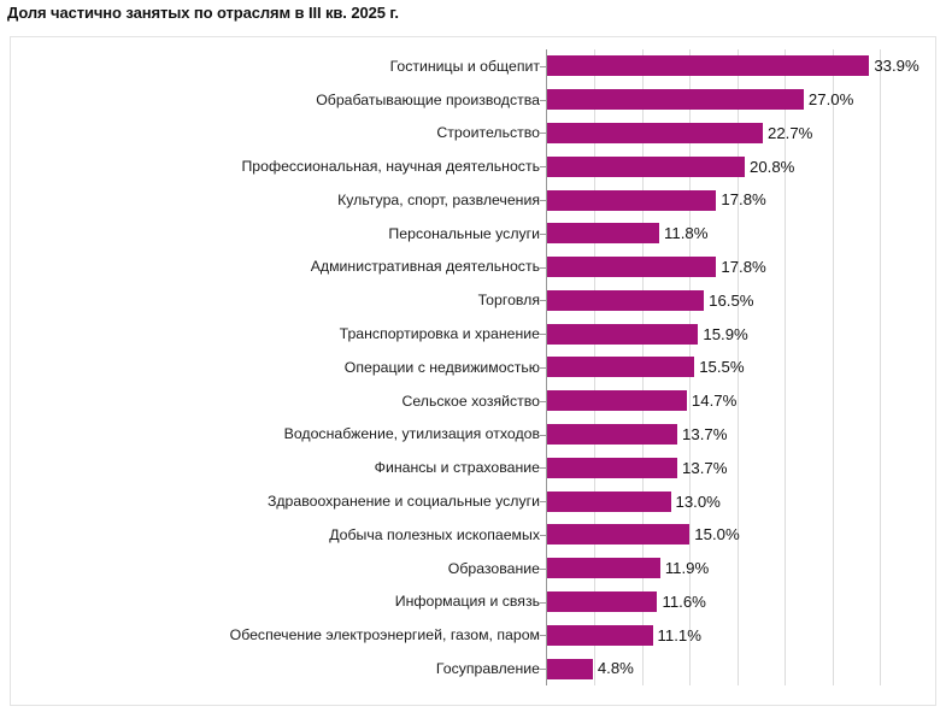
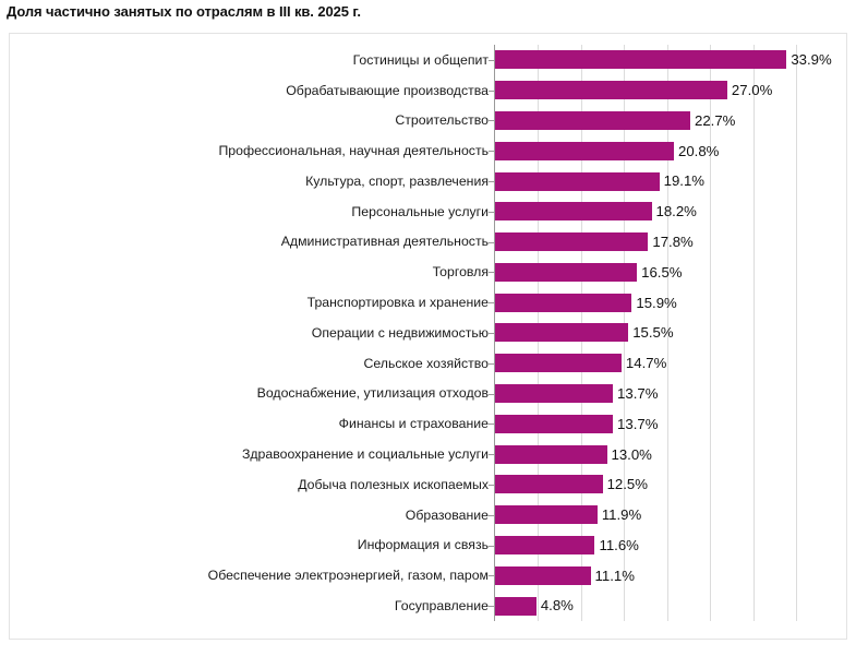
Культура, спорт, развлечения: 17.8% -> 19.1%
Персональные услуги: 11.8% -> 18.2%
Добыча полезных ископаемых: 15.0% -> 12.5%
